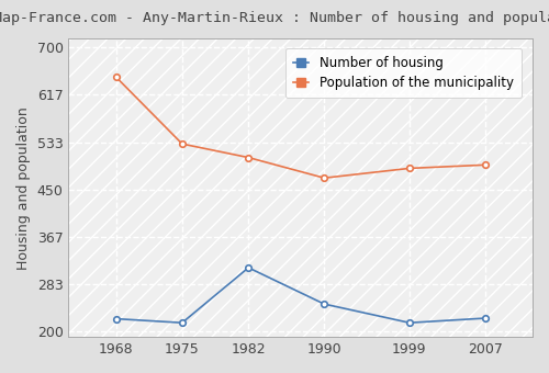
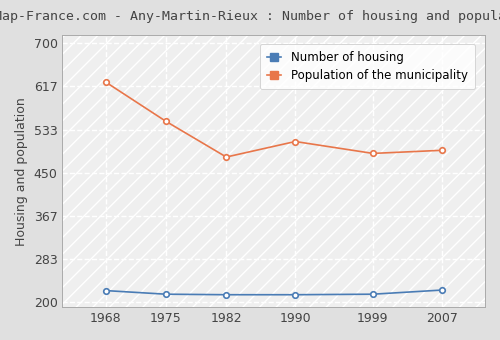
Population of the municipality/1968: 648 -> 625
Population of the municipality/1975: 530 -> 549
Number of housing/1982: 312 -> 214
Population of the municipality/1982: 506 -> 480
Number of housing/1990: 248 -> 214
Population of the municipality/1990: 470 -> 510
